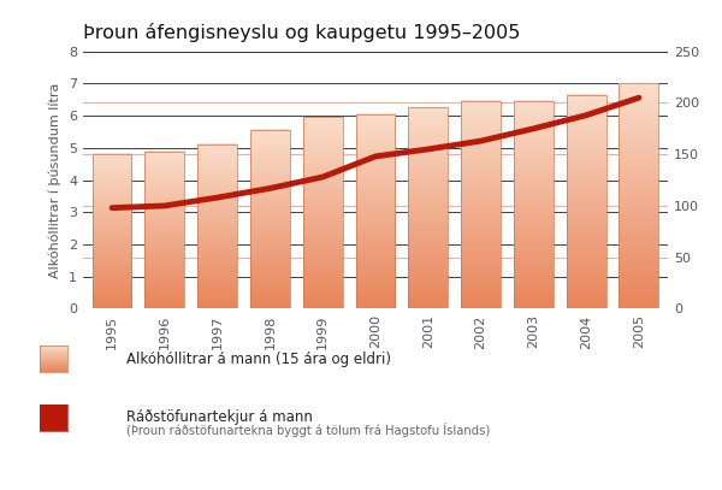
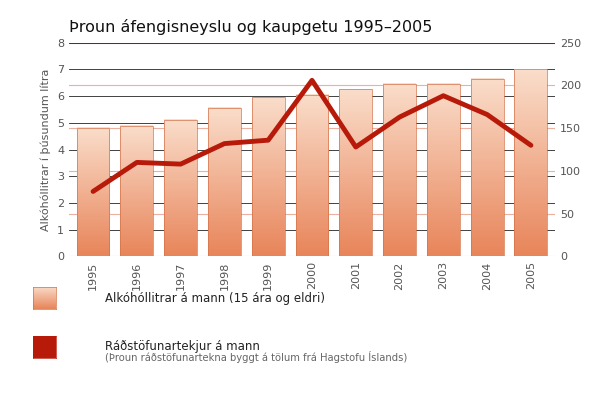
1995: 98 -> 76
1996: 100 -> 110
1998: 117 -> 132
1999: 128 -> 136
2000: 148 -> 206
2001: 155 -> 128
2003: 175 -> 188
2004: 188 -> 166
2005: 205 -> 130
